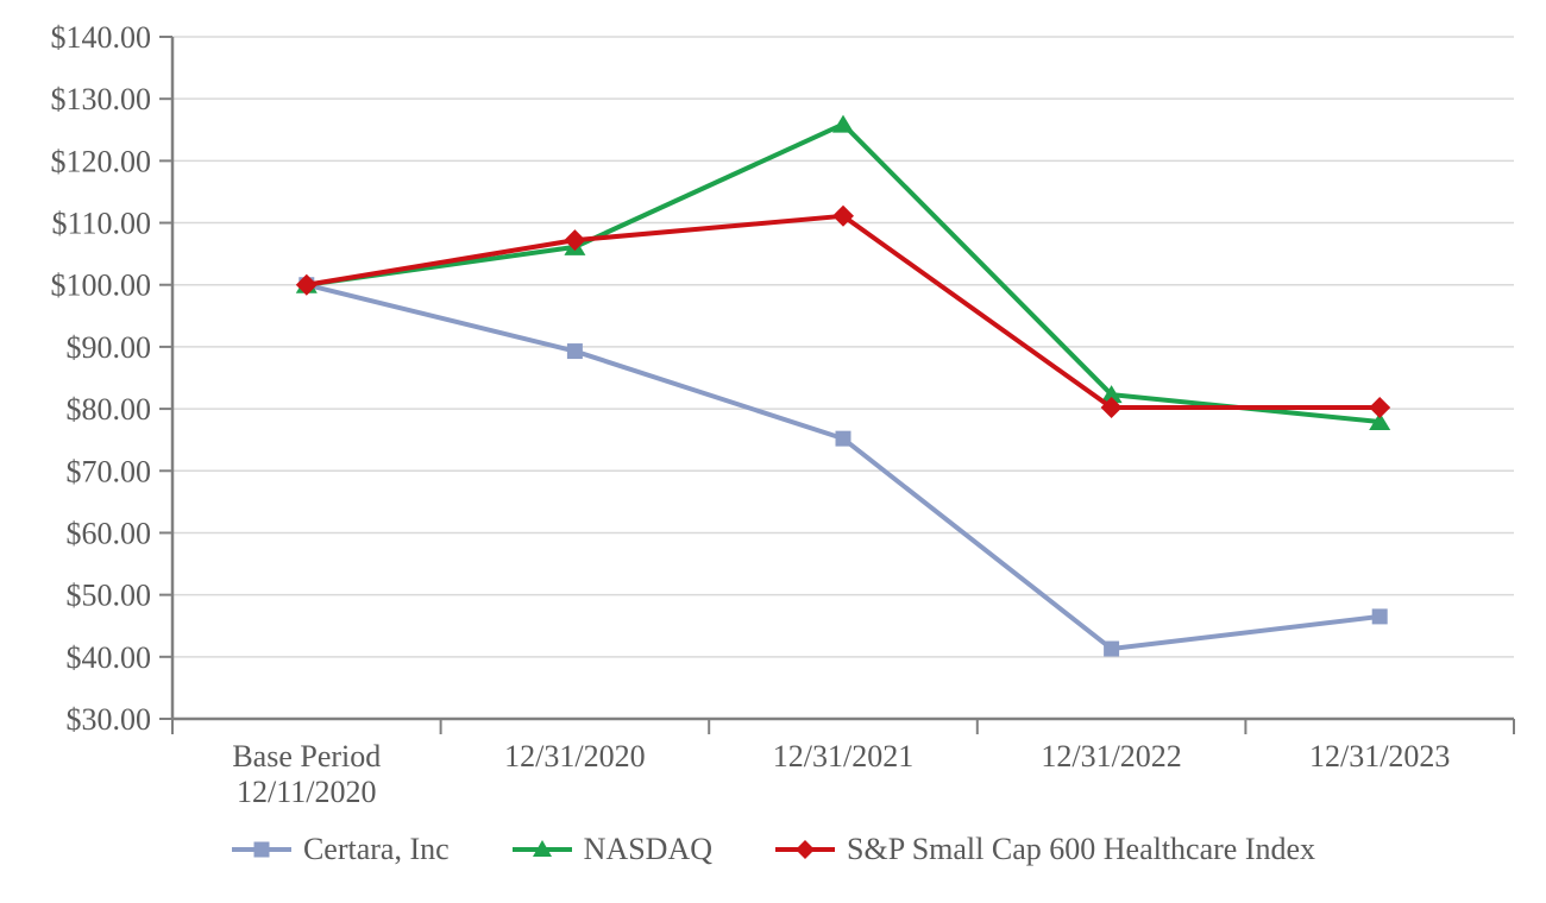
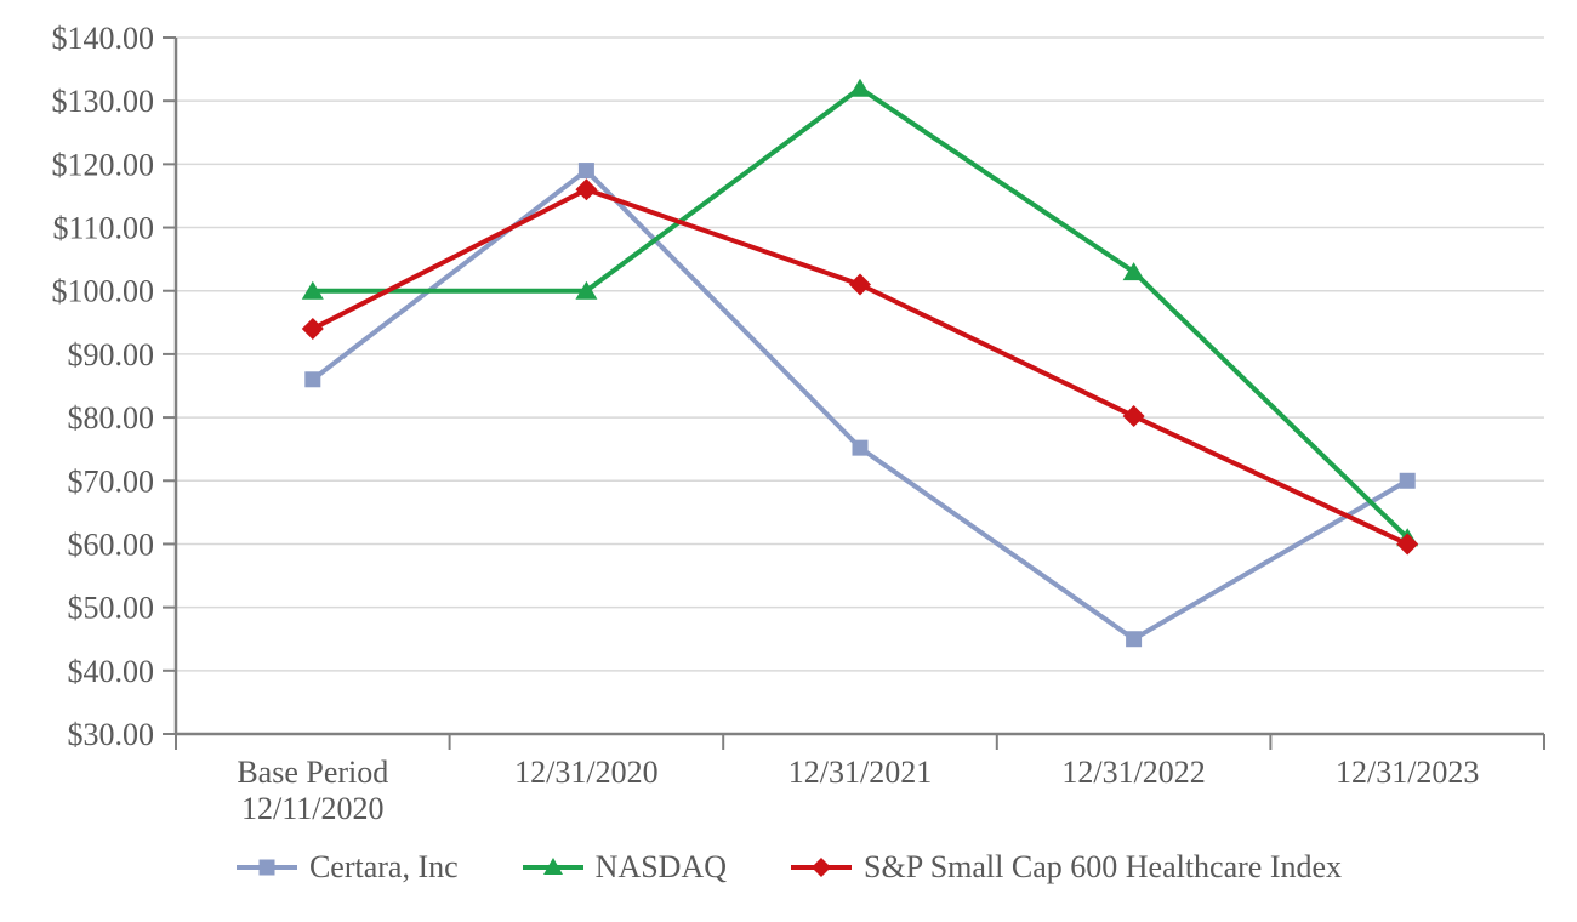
Certara, Inc/Base Period 12/11/2020: $100 -> $86
S&P Small Cap 600 Healthcare Index/Base Period 12/11/2020: $100 -> $94
Certara, Inc/12/31/2020: $89 -> $119
NASDAQ/12/31/2020: $106 -> $100
S&P Small Cap 600 Healthcare Index/12/31/2020: $107 -> $116
NASDAQ/12/31/2021: $126 -> $132
S&P Small Cap 600 Healthcare Index/12/31/2021: $111 -> $101
Certara, Inc/12/31/2022: $41 -> $45
NASDAQ/12/31/2022: $82 -> $103
Certara, Inc/12/31/2023: $46 -> $70
NASDAQ/12/31/2023: $78 -> $61
S&P Small Cap 600 Healthcare Index/12/31/2023: $80 -> $60
